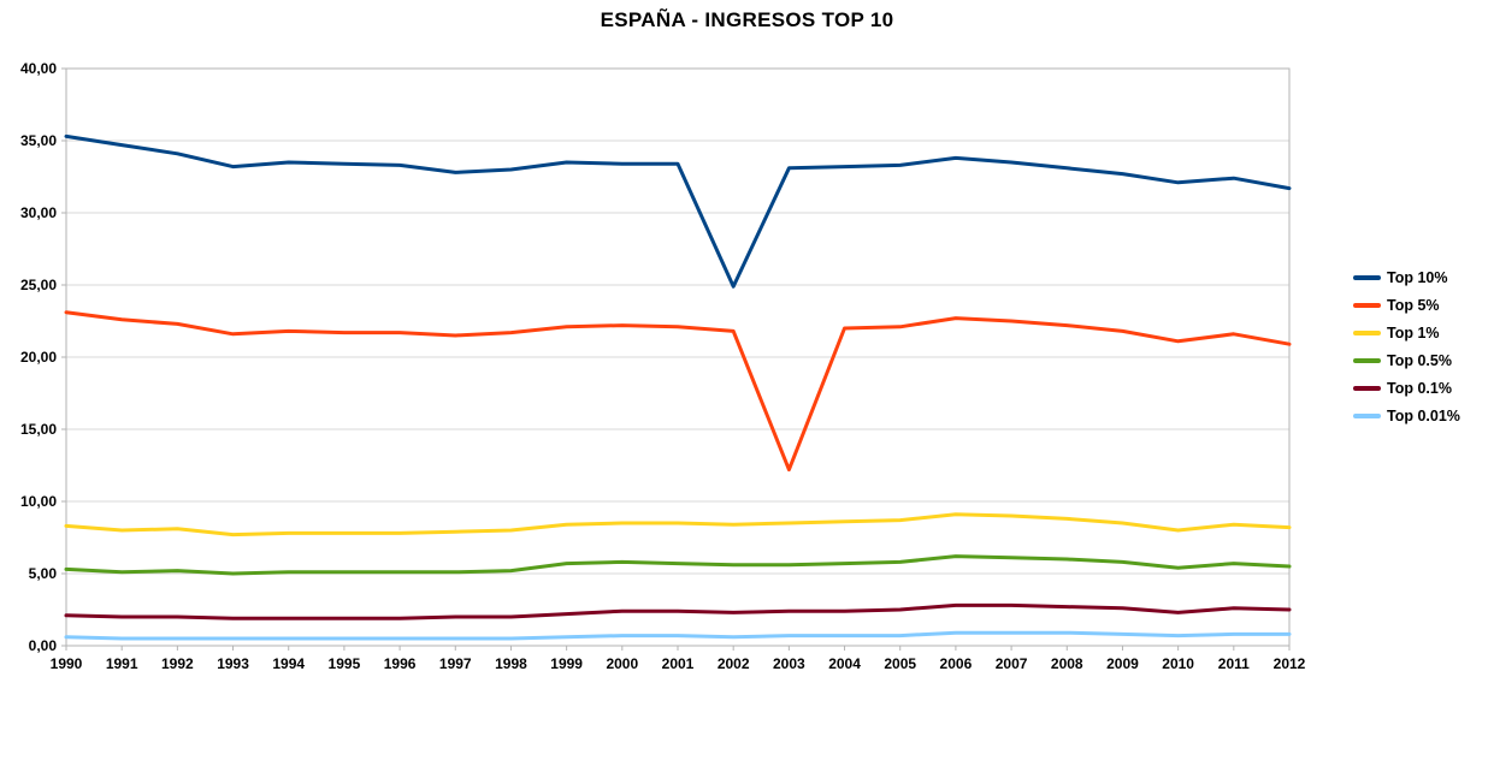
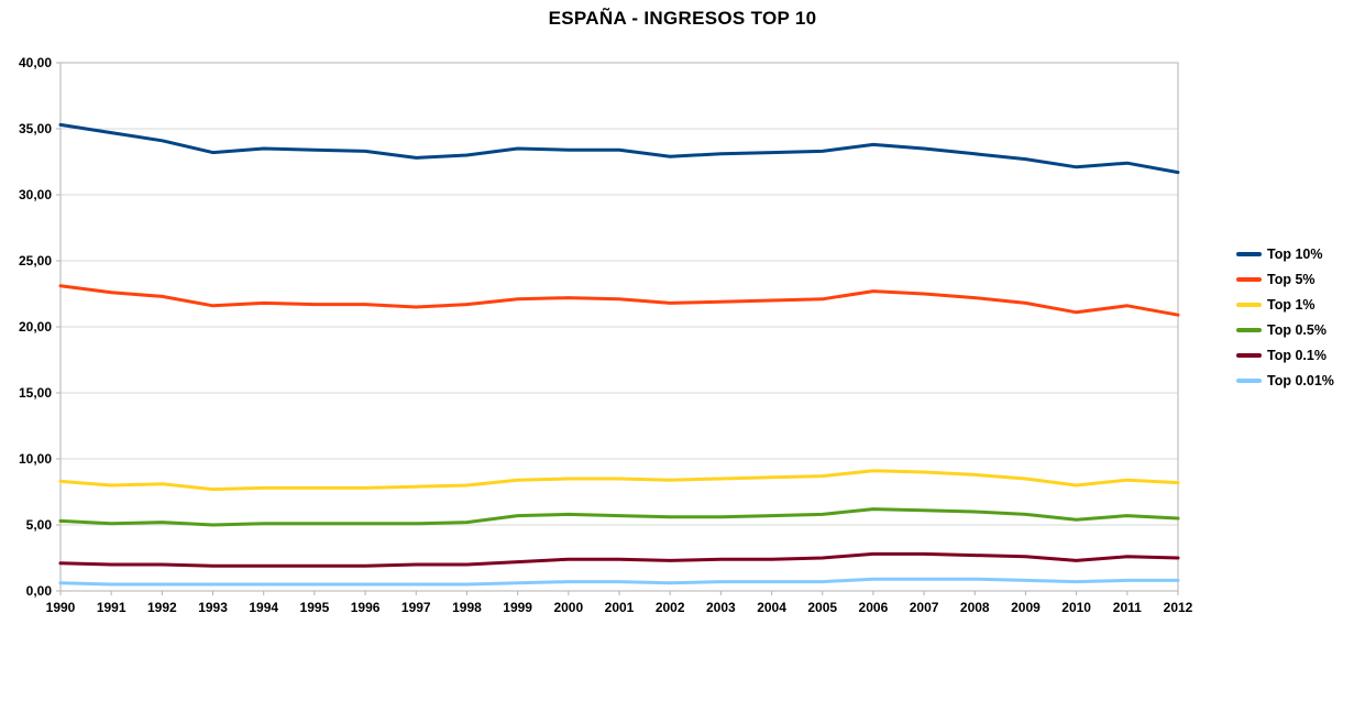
Top 10%/2002: 24,9 -> 32,9
Top 5%/2003: 12,2 -> 21,9
